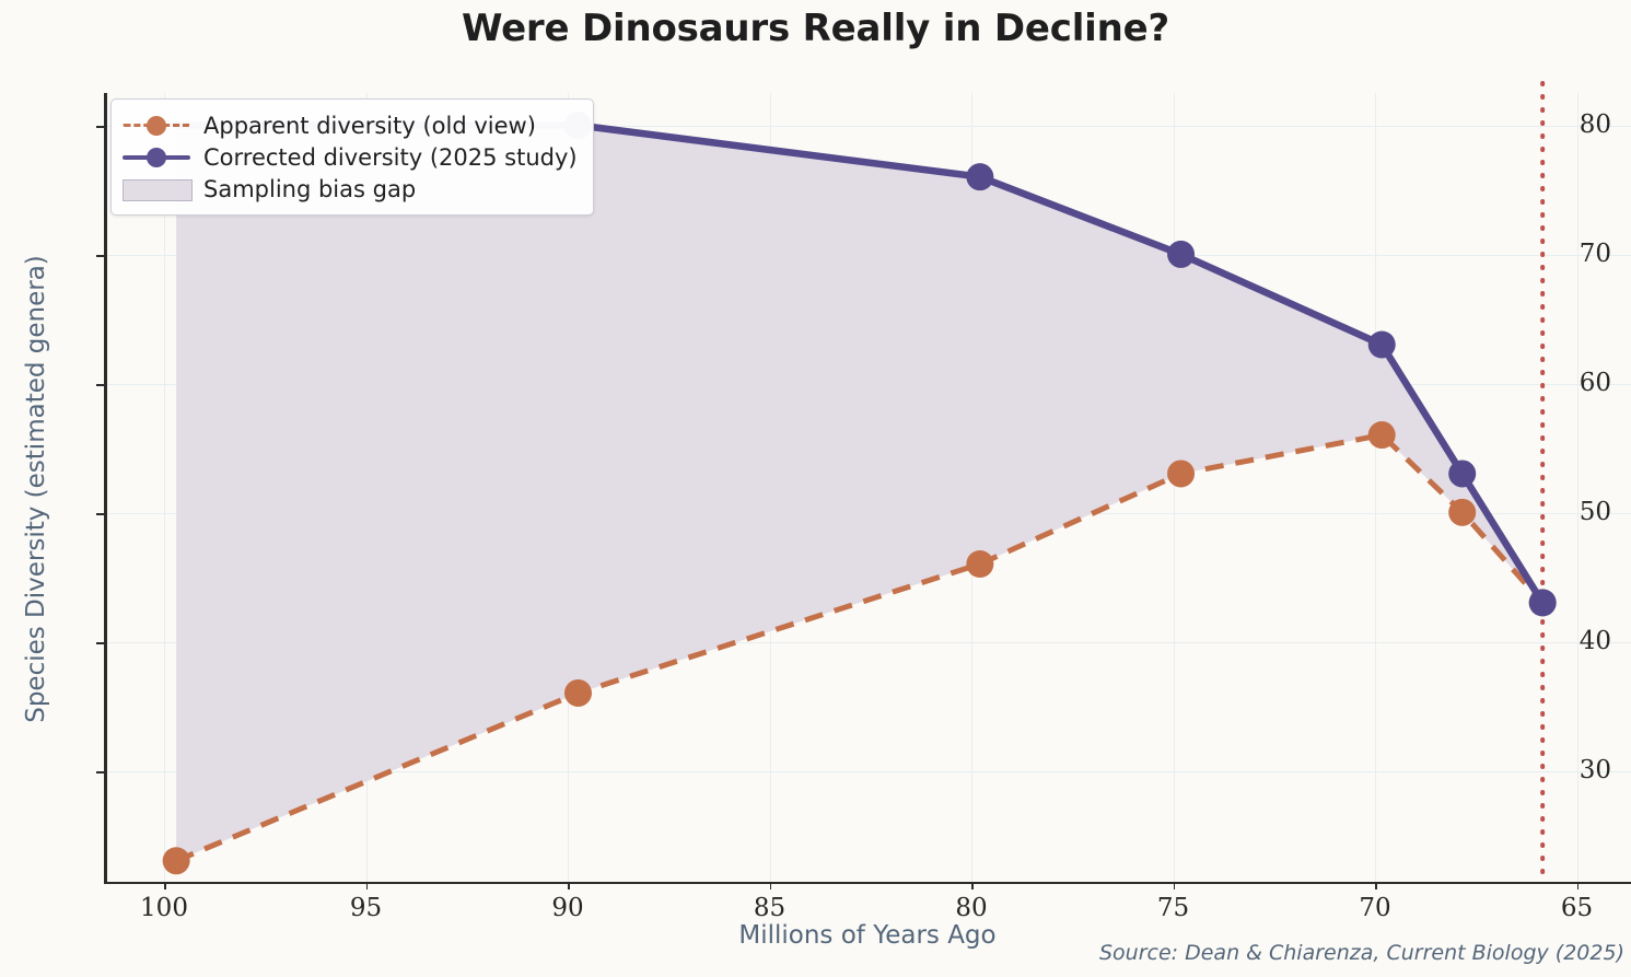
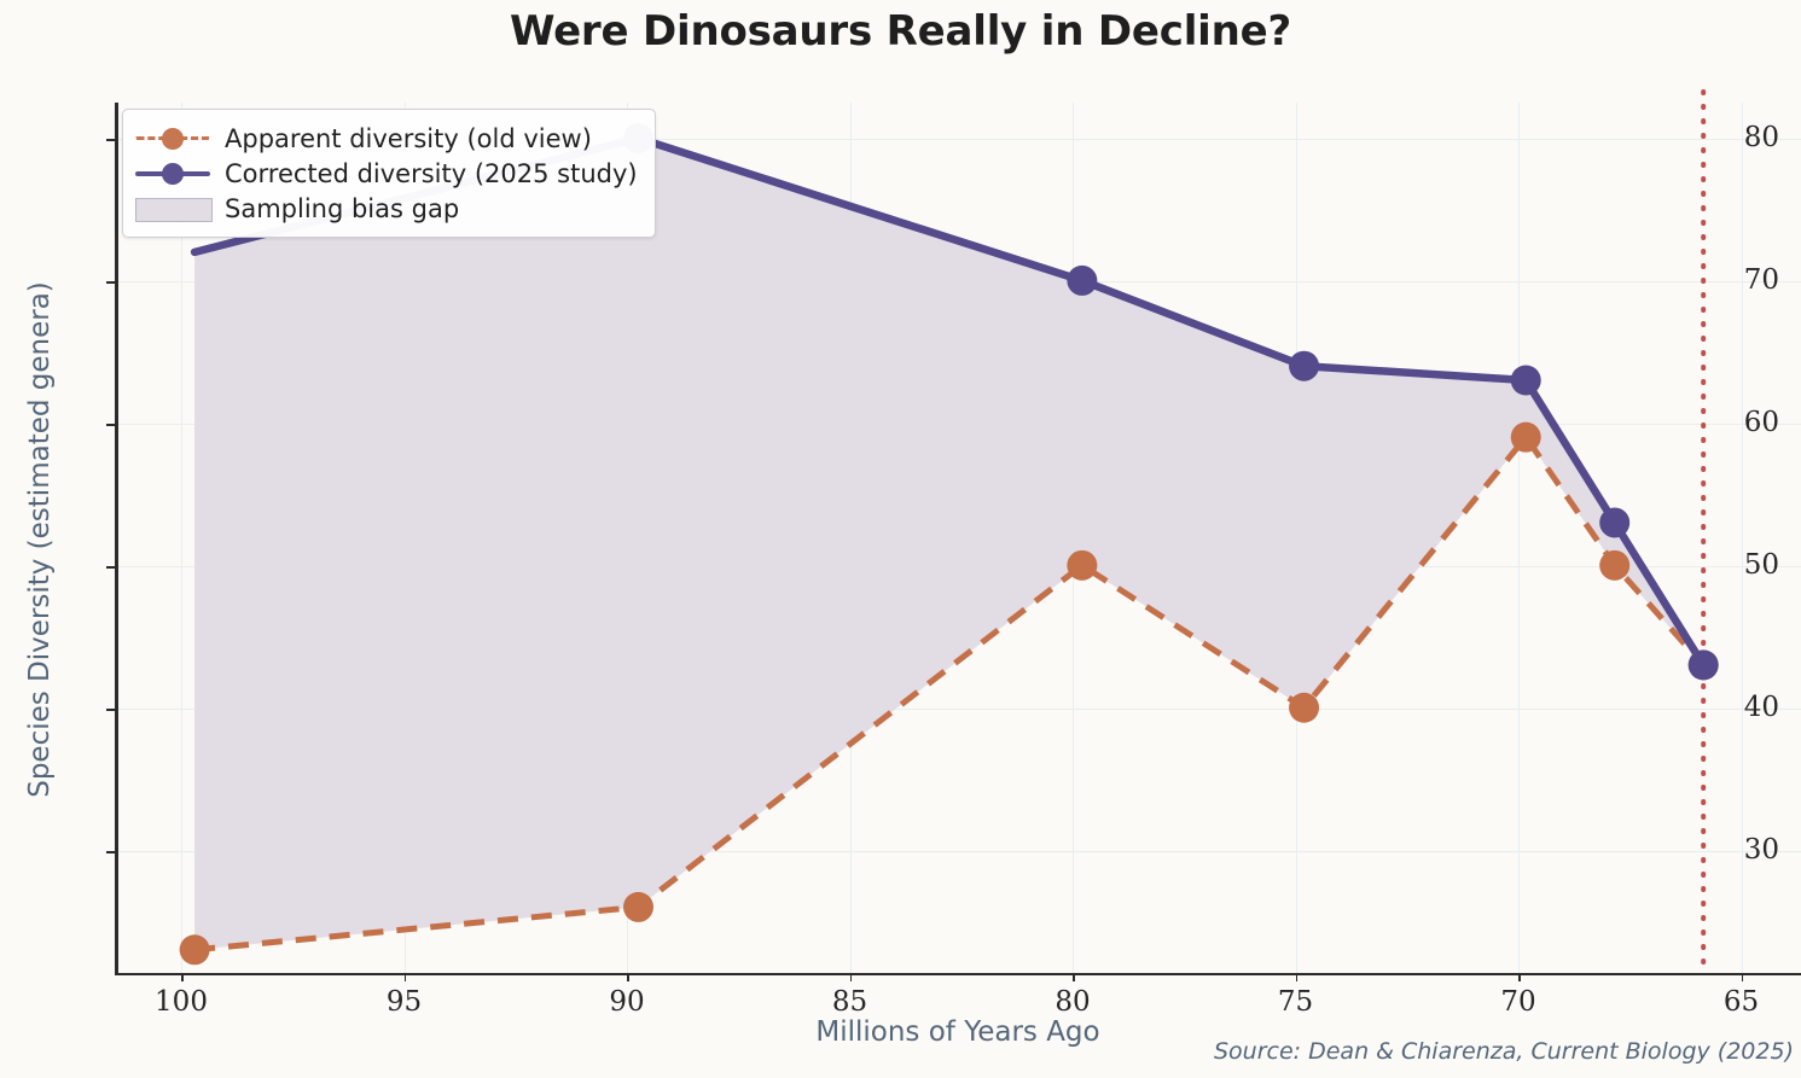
Corrected diversity (2025 study)/100: 82 -> 74
Apparent diversity (old view)/90: 38 -> 28
Apparent diversity (old view)/80: 48 -> 52
Corrected diversity (2025 study)/80: 78 -> 72
Apparent diversity (old view)/75: 55 -> 42
Corrected diversity (2025 study)/75: 72 -> 66
Apparent diversity (old view)/70: 58 -> 61
